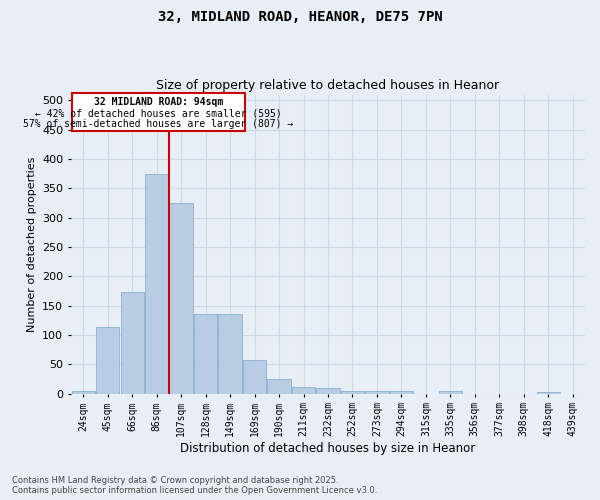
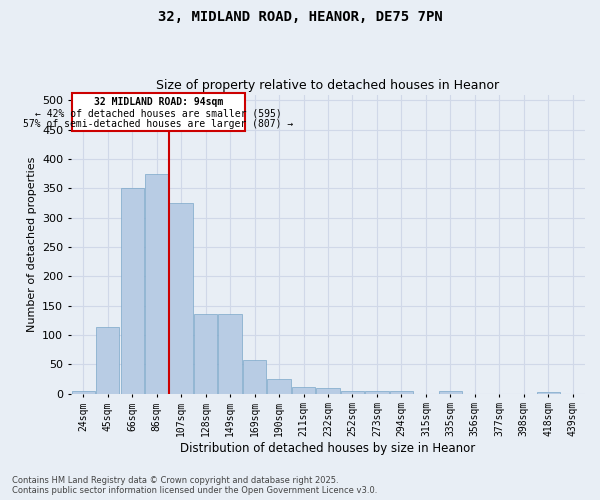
66sqm: 174 -> 350
